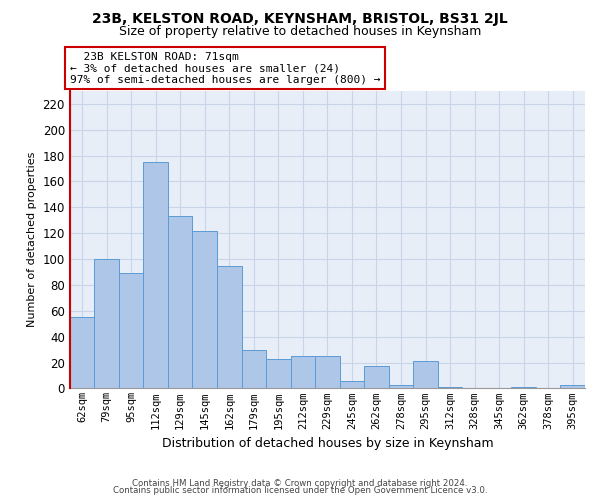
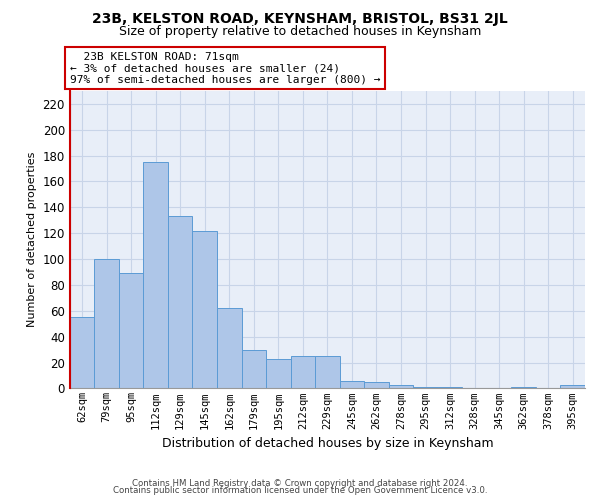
162sqm: 95 -> 62
262sqm: 17 -> 5
295sqm: 21 -> 1
